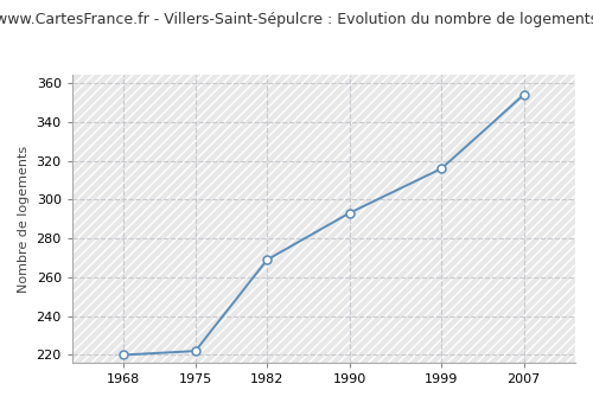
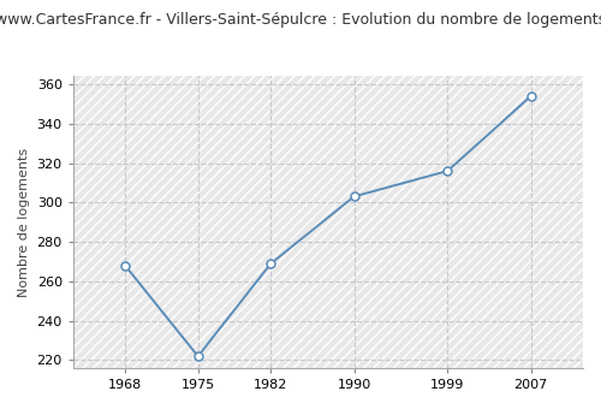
1968: 220 -> 268
1990: 293 -> 303
